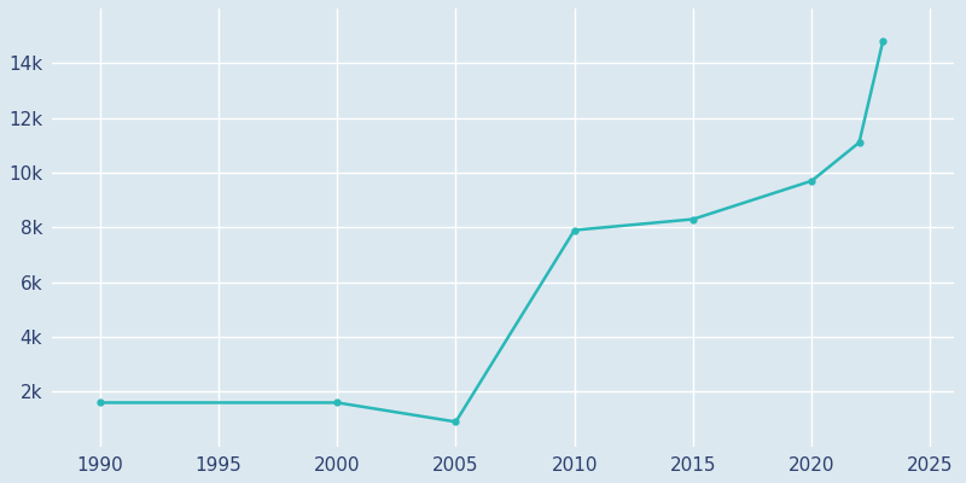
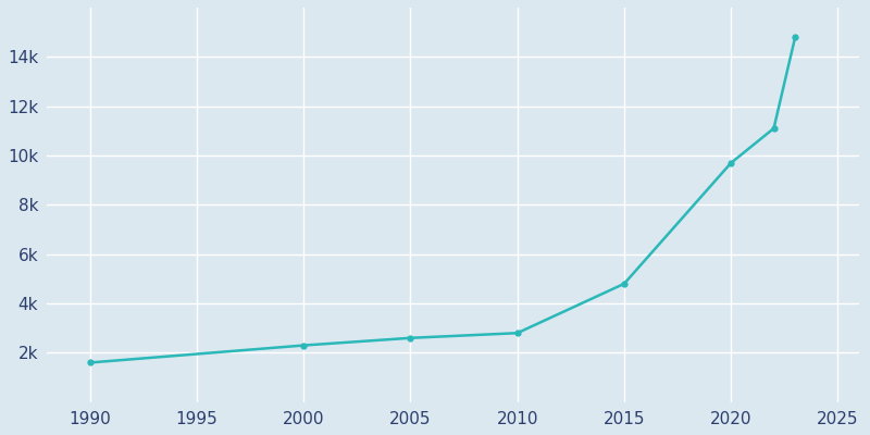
2000: 1.6k -> 2.3k
2005: 0.9k -> 2.6k
2010: 7.9k -> 2.8k
2015: 8.3k -> 4.8k
